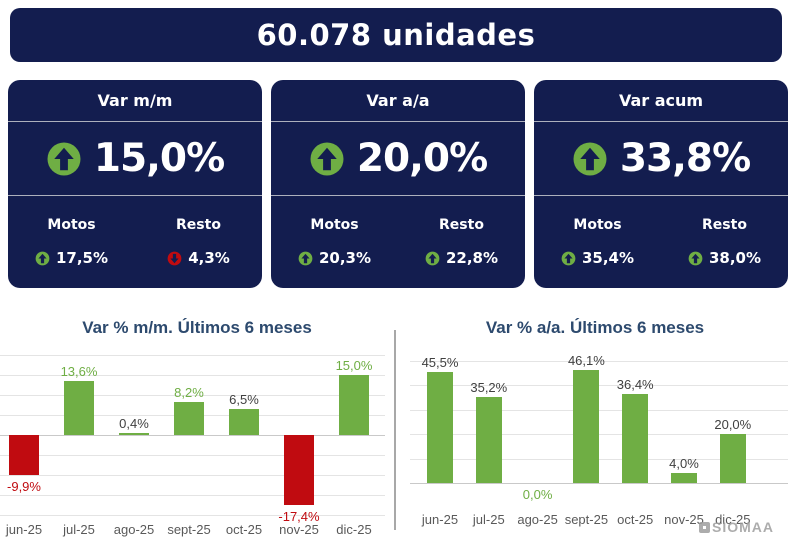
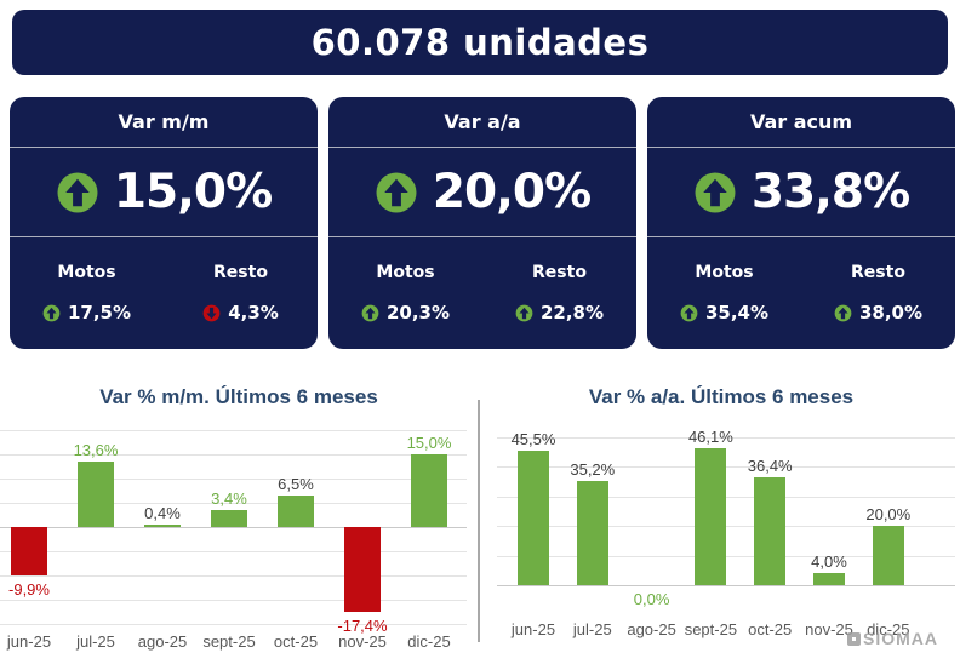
Var % m/m. Últimos 6 meses/sept-25: 8,2% -> 3,4%
